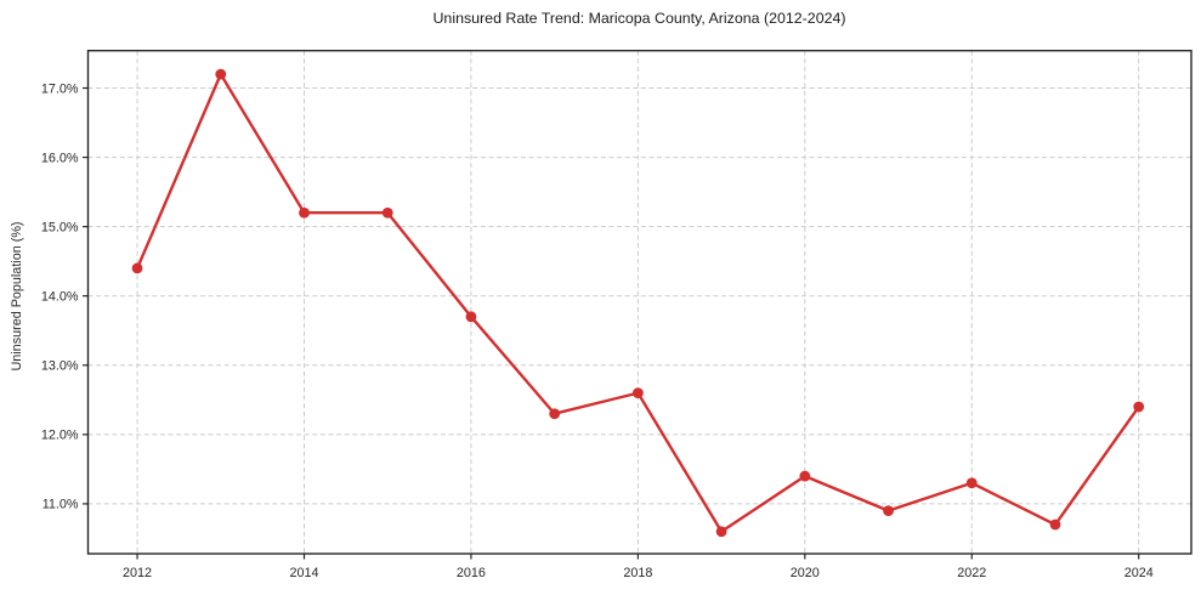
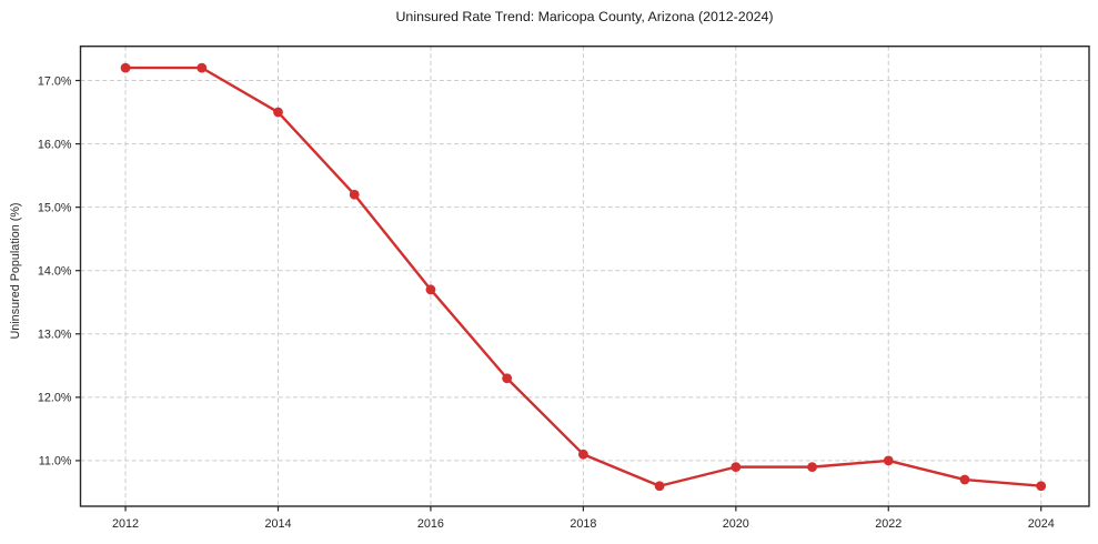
2012: 14.4% -> 17.2%
2014: 15.2% -> 16.5%
2018: 12.6% -> 11.1%
2020: 11.4% -> 10.9%
2022: 11.3% -> 11.0%
2024: 12.4% -> 10.6%
